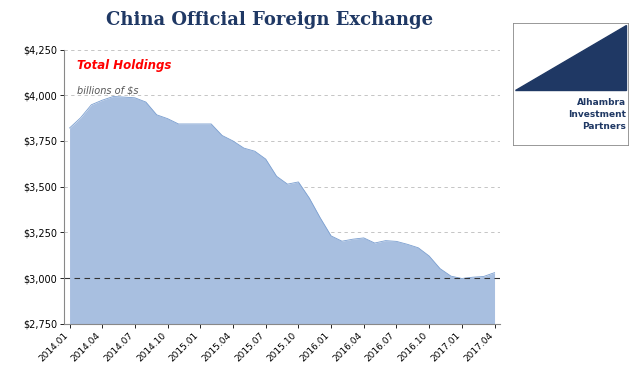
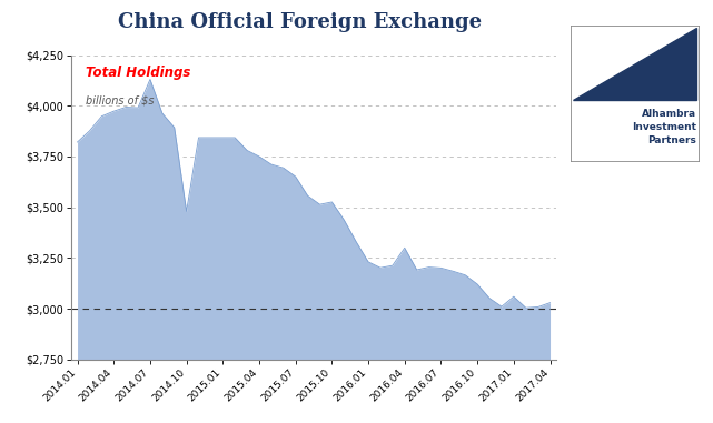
2014.07: $3,990 -> $4,130
2014.10: $3,870 -> $3,480
2016.04: $3,220 -> $3,300
2017.01: $3,000 -> $3,060
